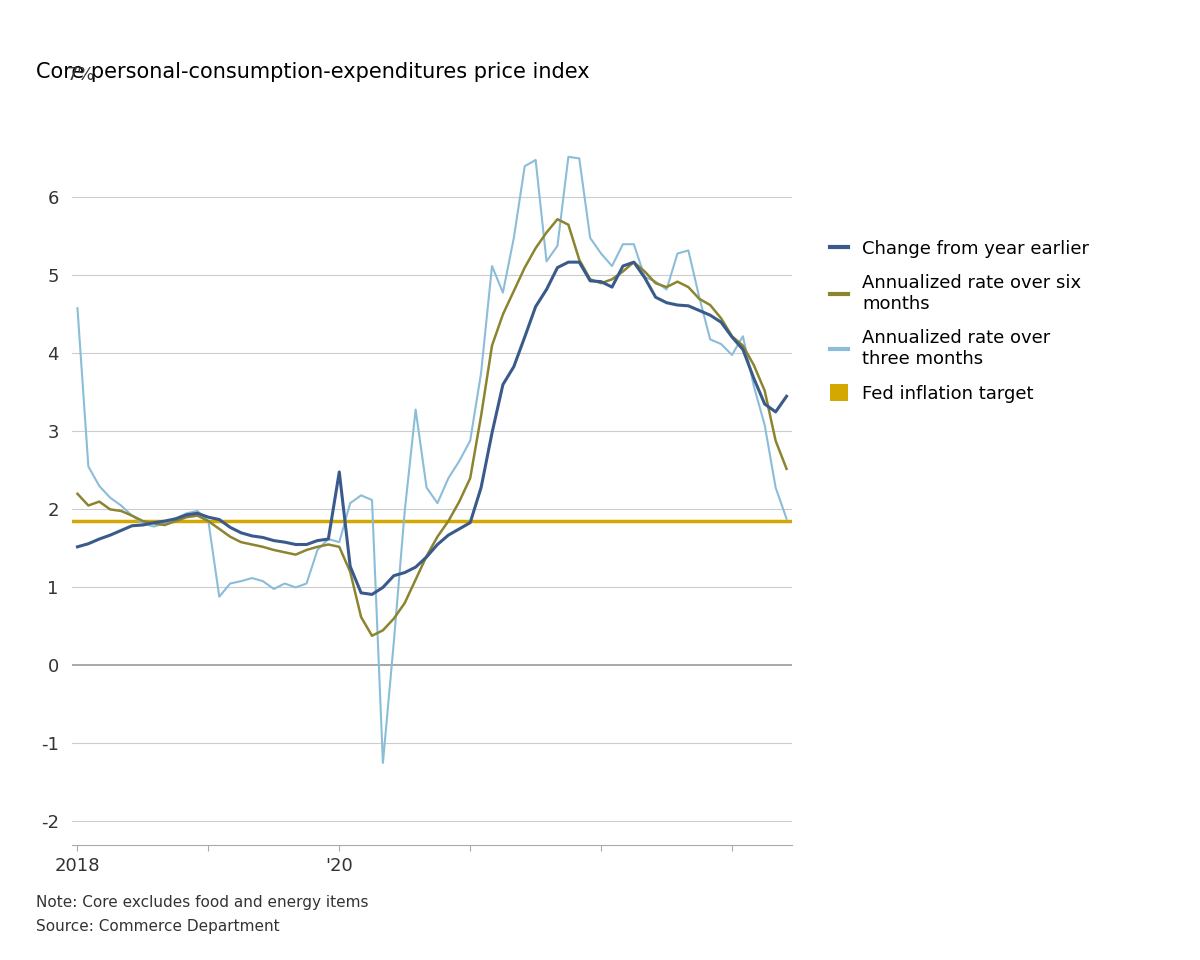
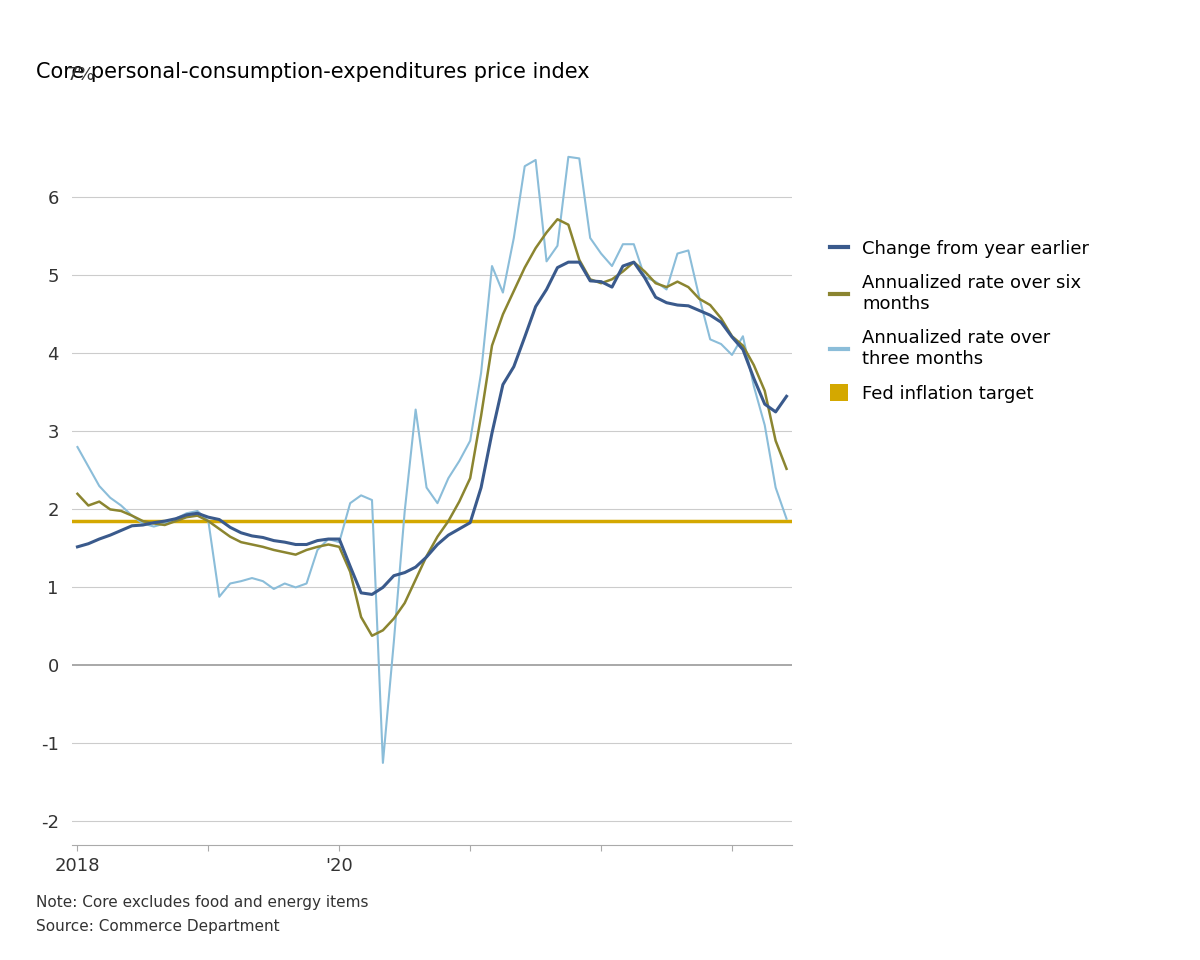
Annualized rate over three months/2018: 4.58 -> 2.80
Change from year earlier/'20: 2.48 -> 1.62
